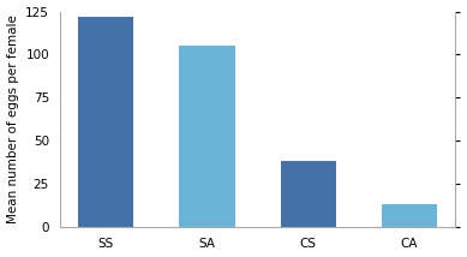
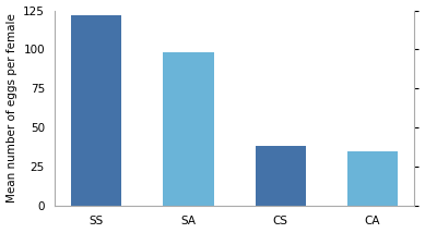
SA: 105 -> 98
CA: 13 -> 35
